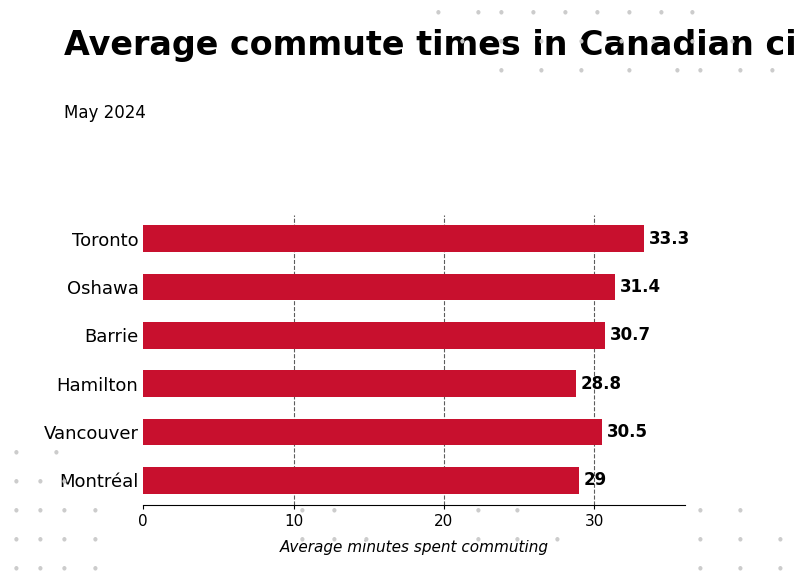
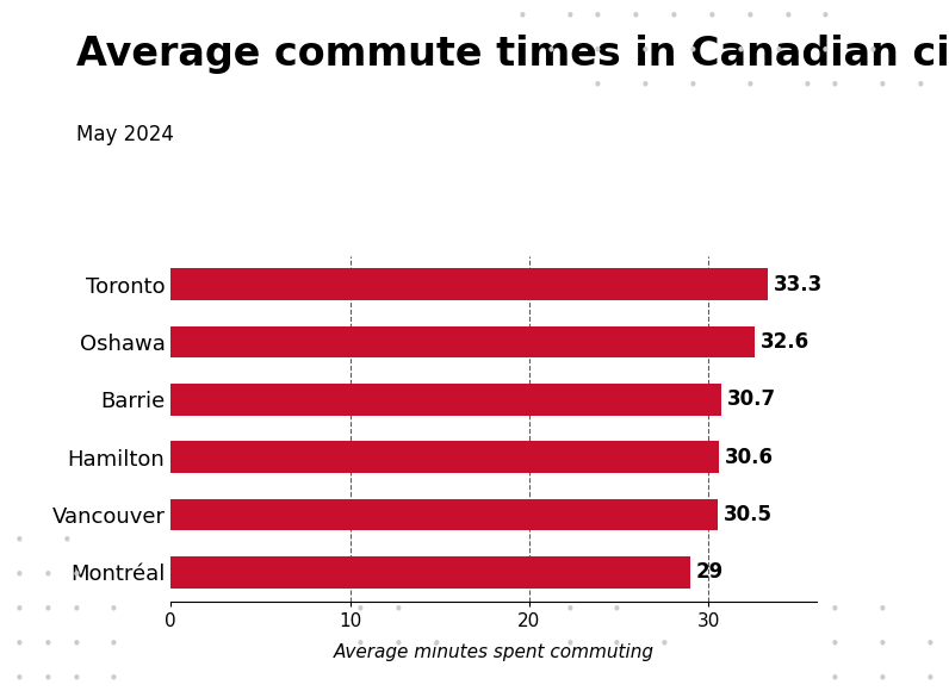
Oshawa: 31.4 -> 32.6
Hamilton: 28.8 -> 30.6
